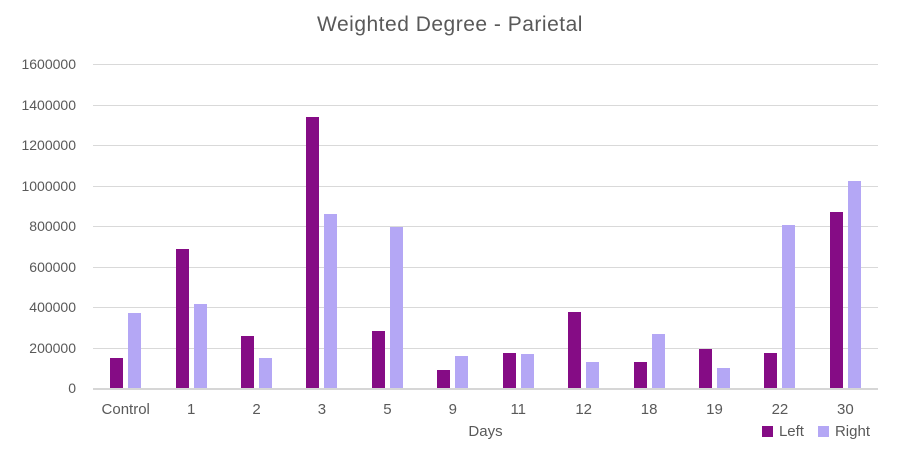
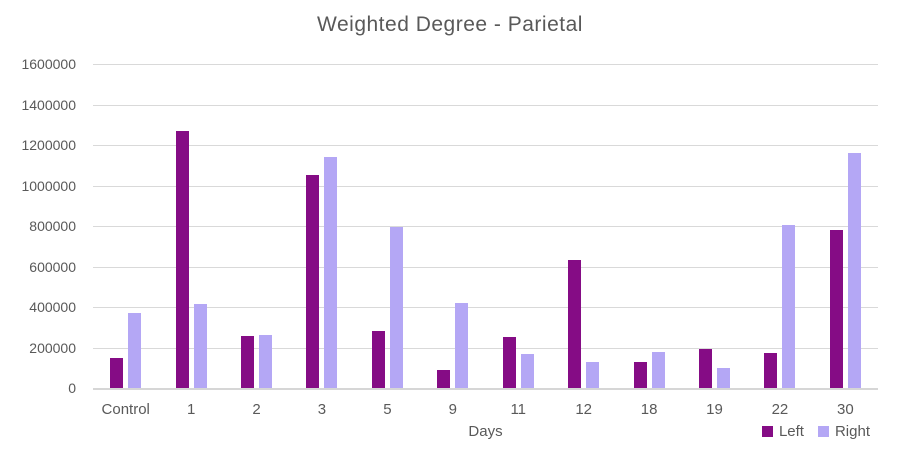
Left/1: 680000 -> 1270000
Right/2: 150000 -> 260000
Left/3: 1340000 -> 1050000
Right/3: 860000 -> 1140000
Right/9: 160000 -> 420000
Left/11: 180000 -> 250000
Left/12: 380000 -> 630000
Right/18: 260000 -> 180000
Left/30: 870000 -> 780000
Right/30: 1020000 -> 1160000
